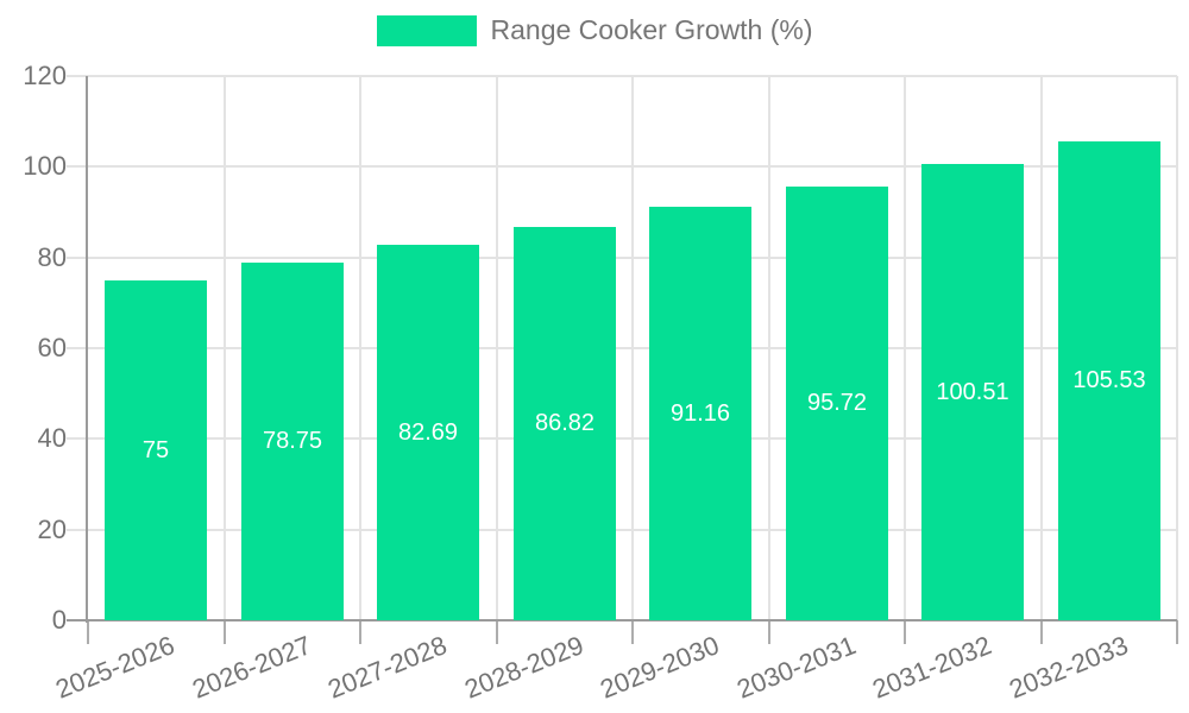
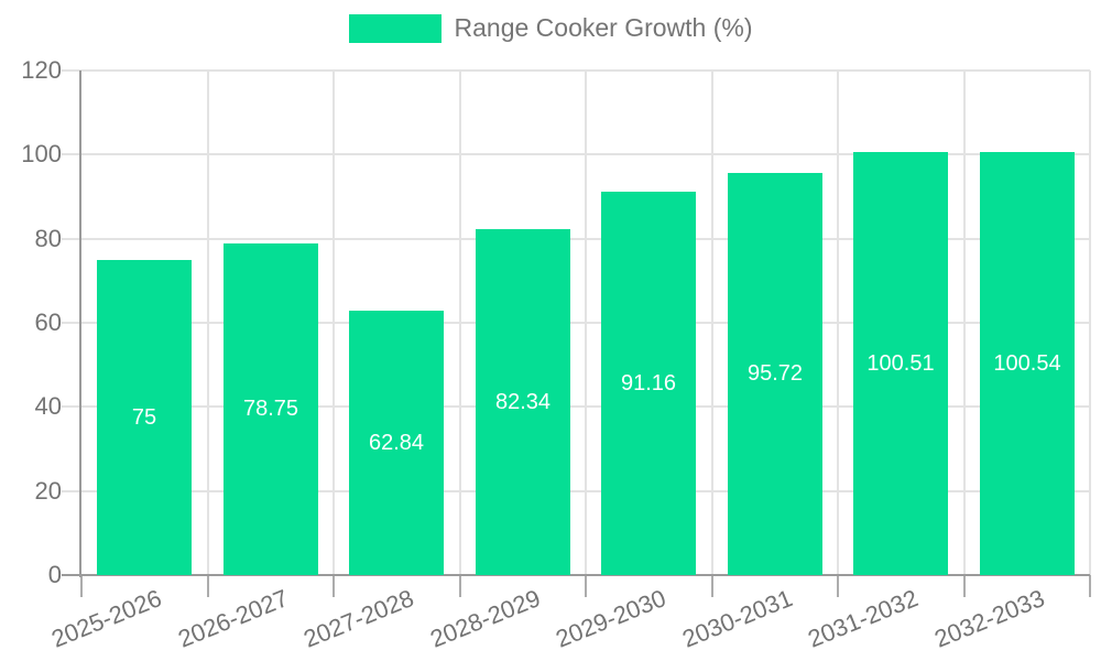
2027-2028: 82.69 -> 62.84
2028-2029: 86.82 -> 82.34
2032-2033: 105.53 -> 100.54
